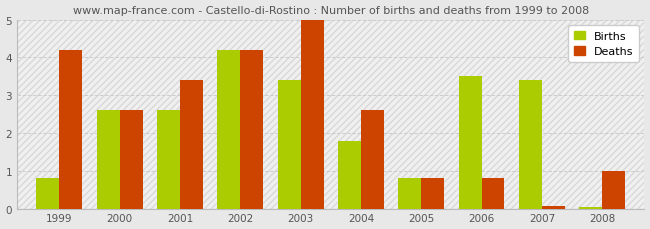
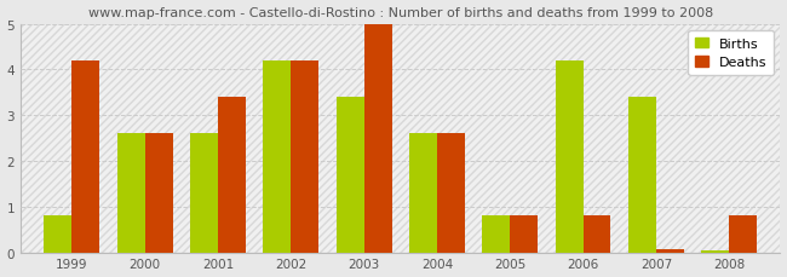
Births/2004: 1.80 -> 2.60
Births/2006: 3.50 -> 4.20
Deaths/2008: 1.00 -> 0.80
